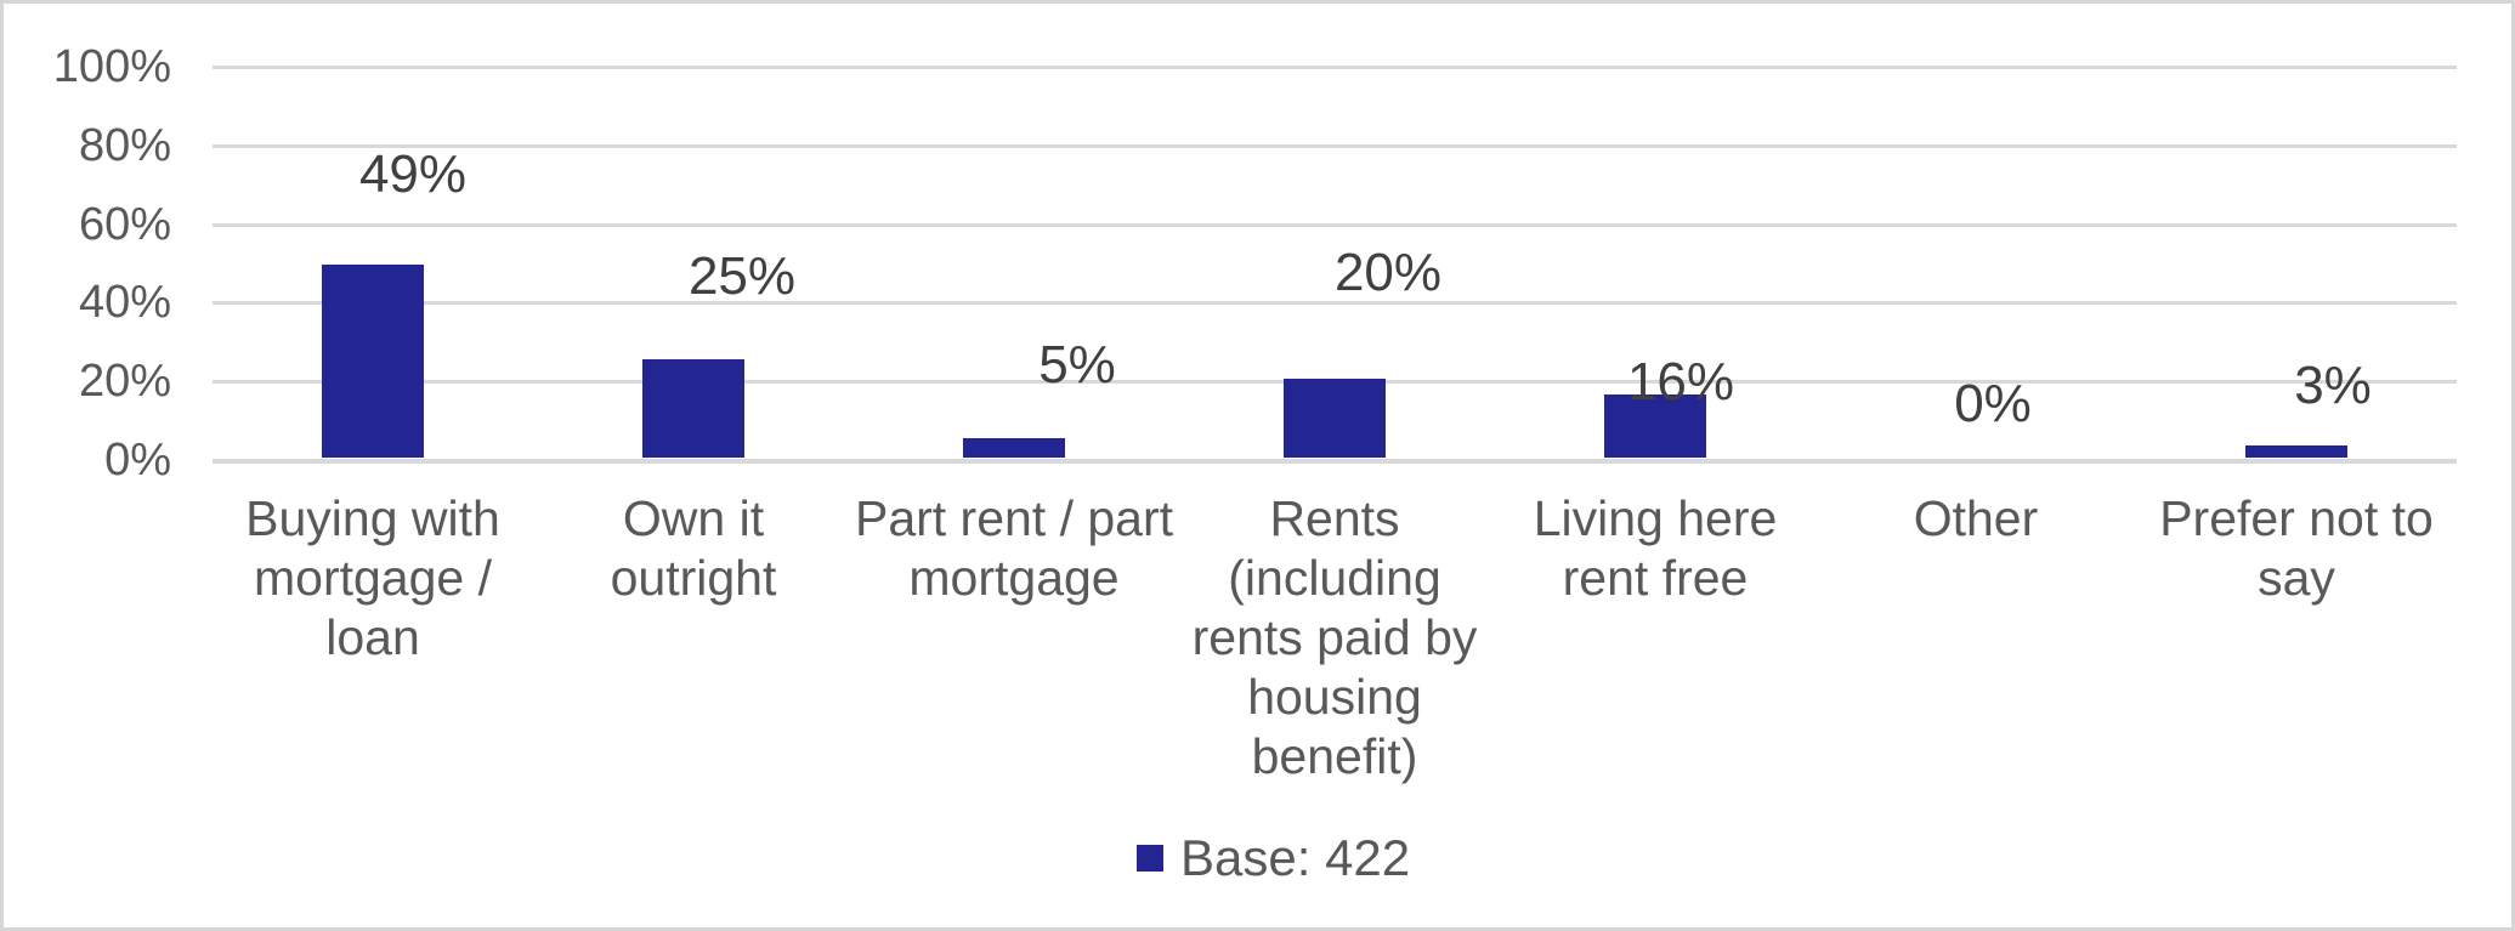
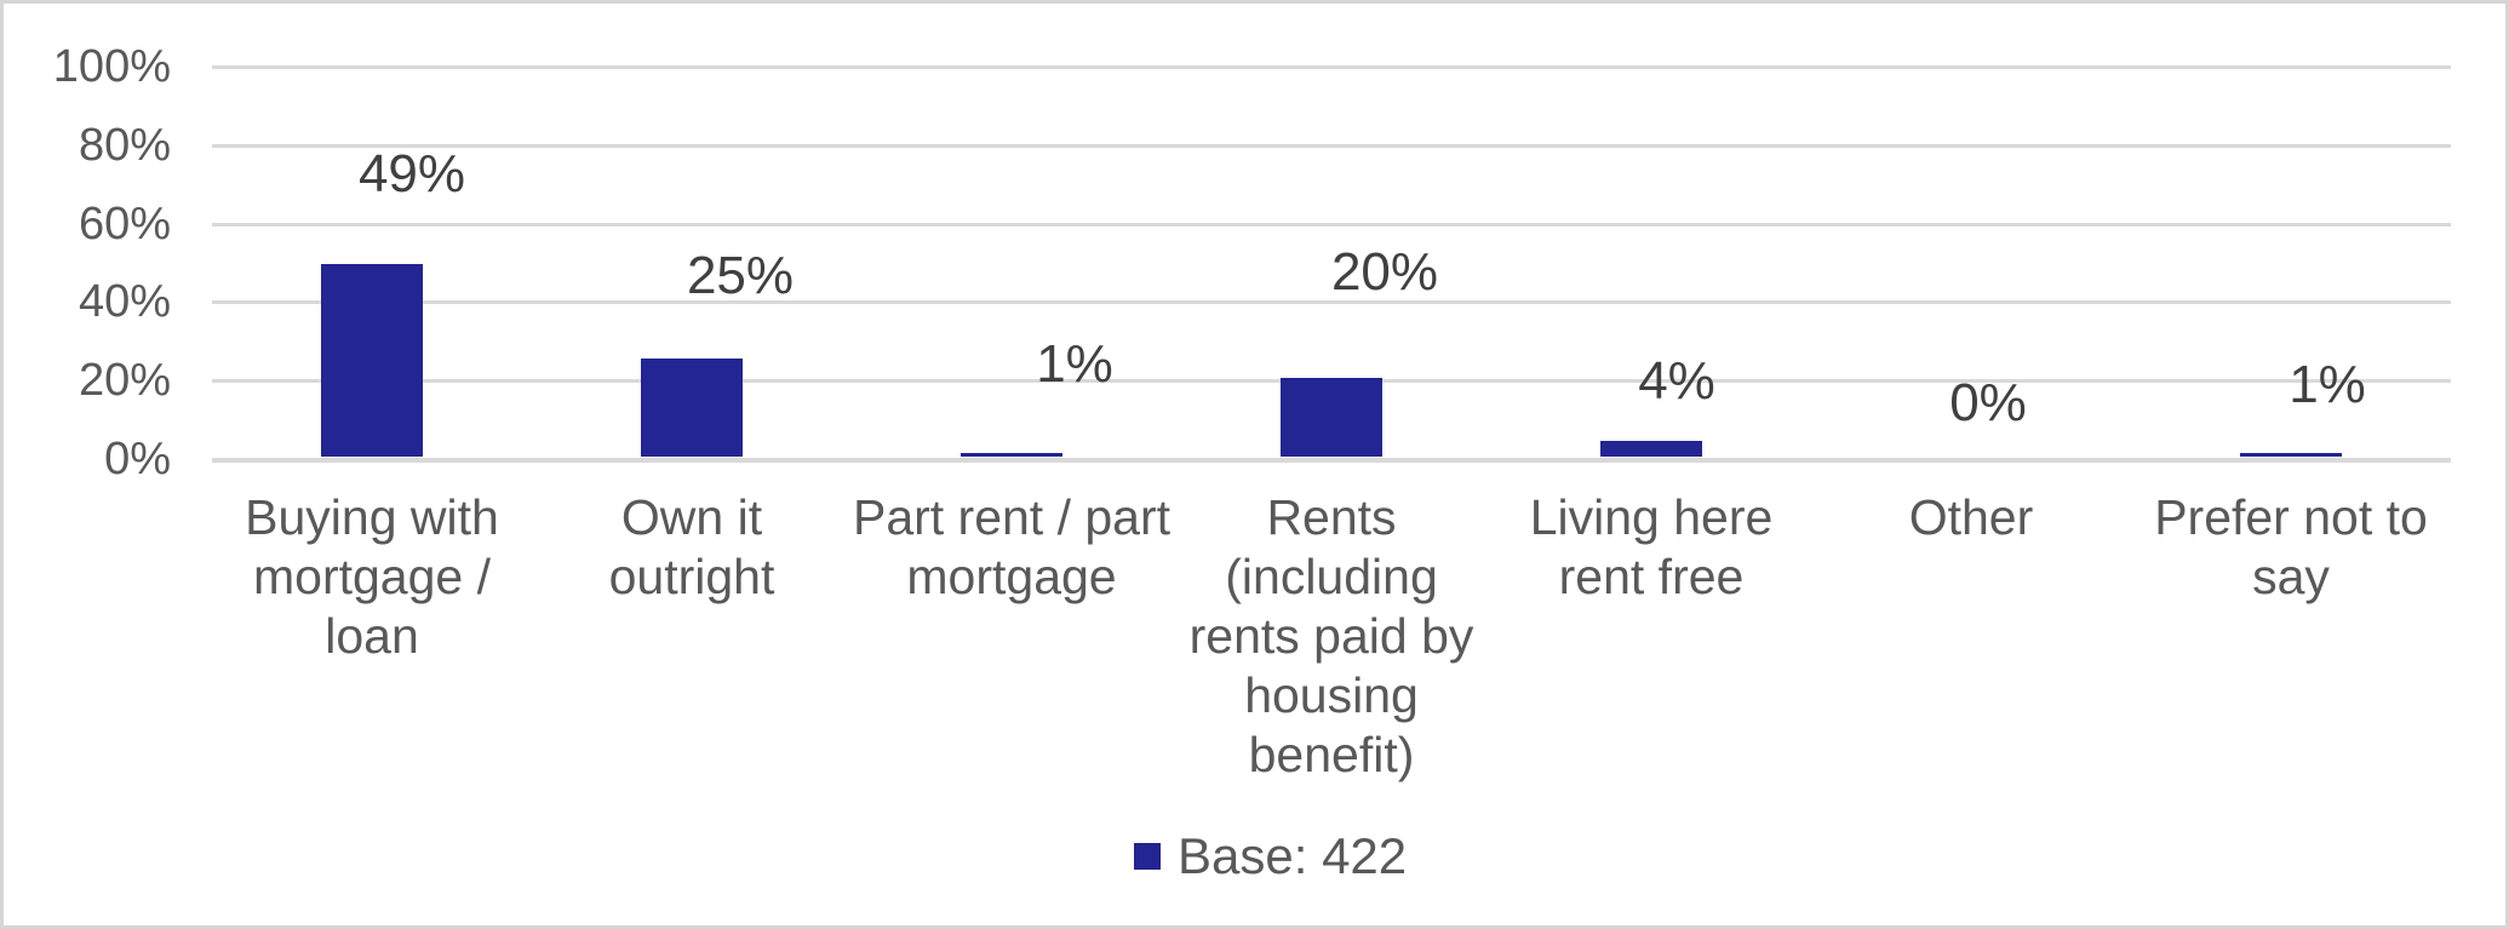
Part rent / part mortgage: 5% -> 1%
Living here rent free: 16% -> 4%
Prefer not to say: 3% -> 1%
